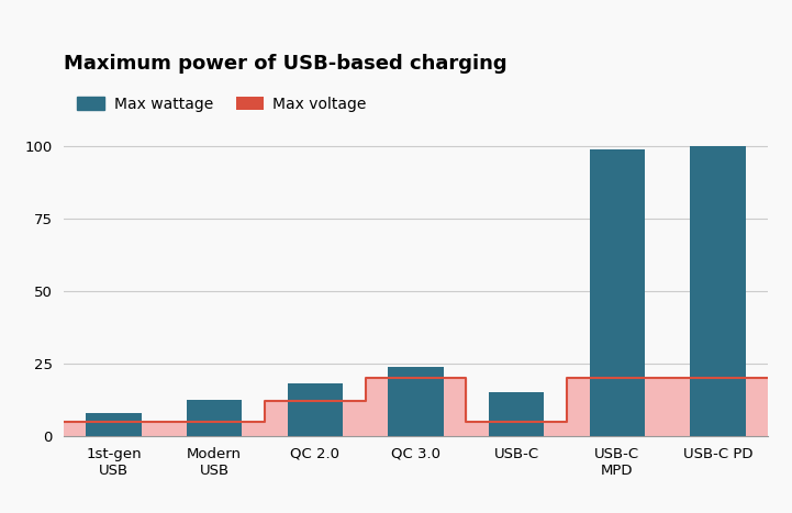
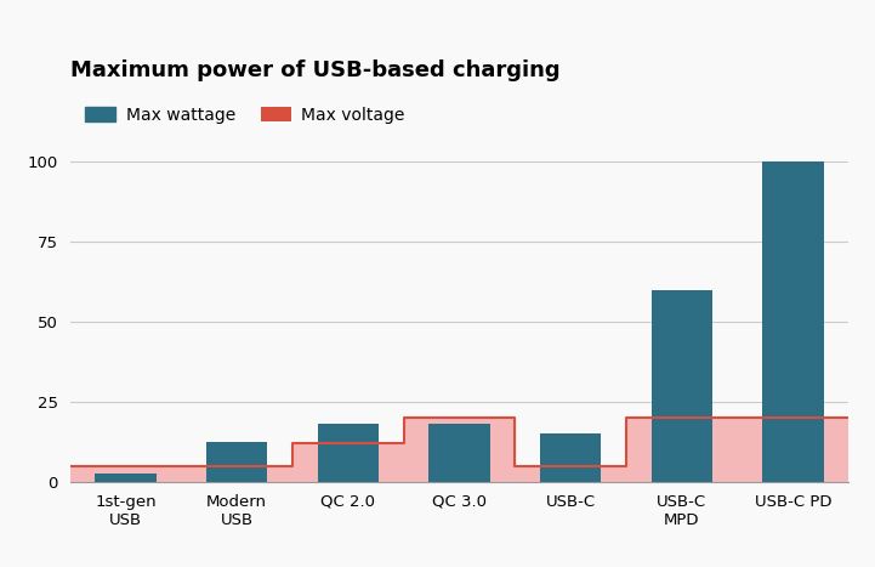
Max wattage/1st-gen USB: 8.0 -> 2.5
Max wattage/QC 3.0: 24.0 -> 18.0
Max wattage/USB-C MPD: 99.0 -> 60.0
